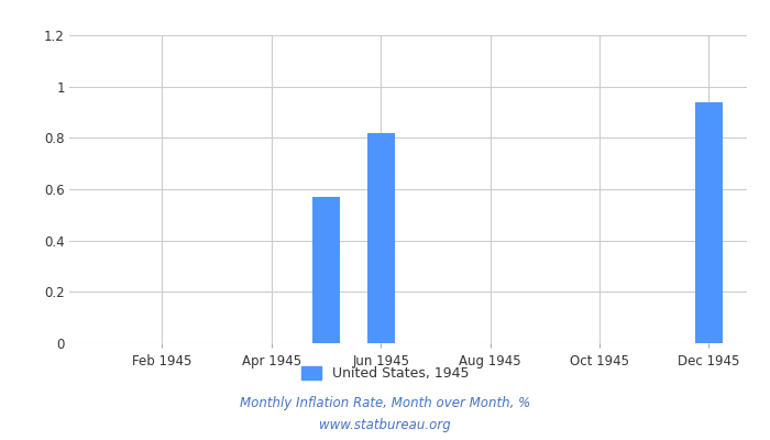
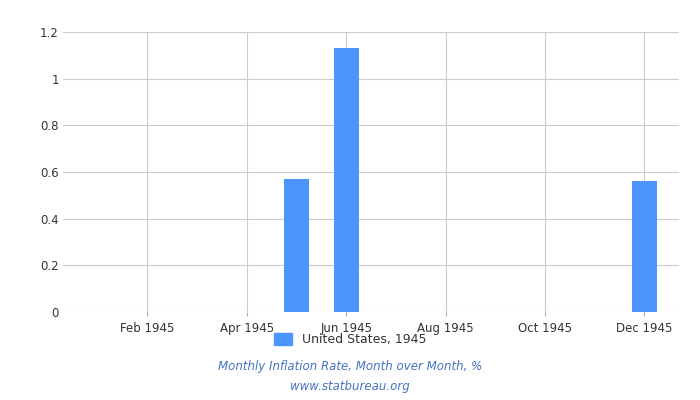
Jun 1945: 0.82 -> 1.13
Dec 1945: 0.94 -> 0.56
